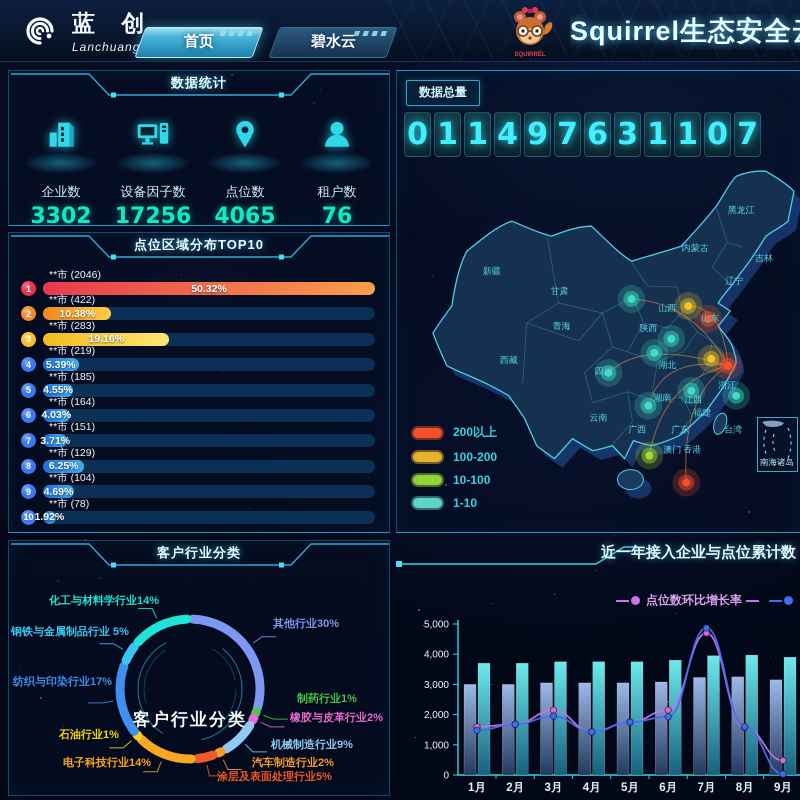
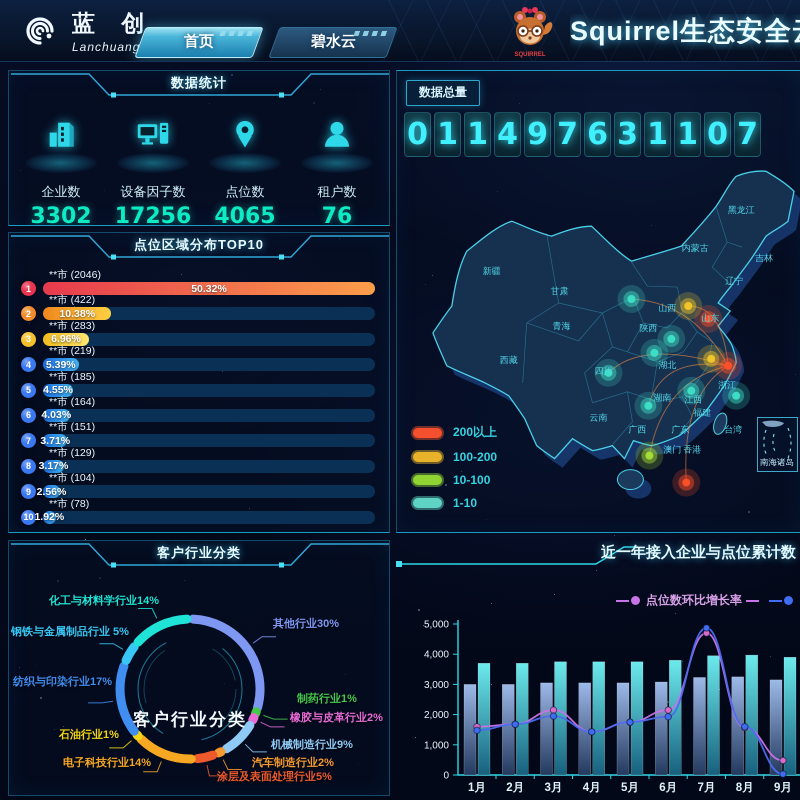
点位区域分布TOP10/**市 (283): 19.16% -> 6.96%
点位区域分布TOP10/**市 (129): 6.25% -> 3.17%
点位区域分布TOP10/**市 (104): 4.69% -> 2.56%
